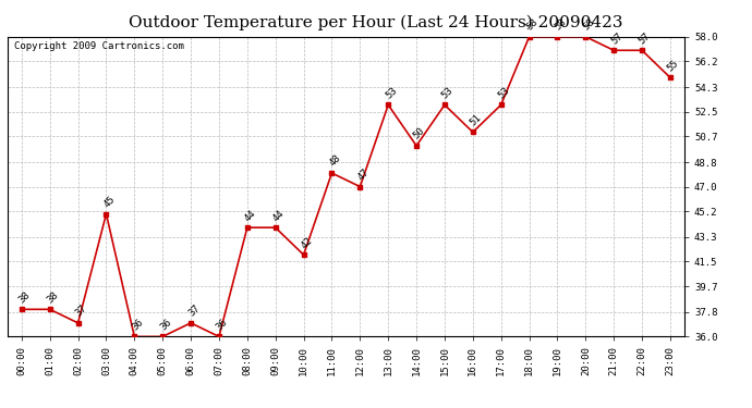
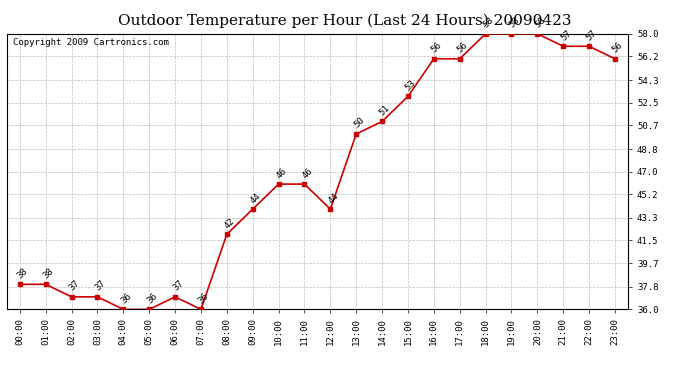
03:00: 45 -> 37
08:00: 44 -> 42
10:00: 42 -> 46
11:00: 48 -> 46
12:00: 47 -> 44
13:00: 53 -> 50
14:00: 50 -> 51
16:00: 51 -> 56
17:00: 53 -> 56
23:00: 55 -> 56
